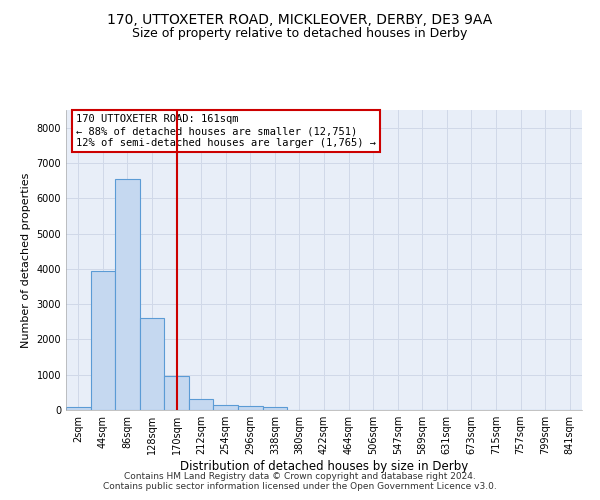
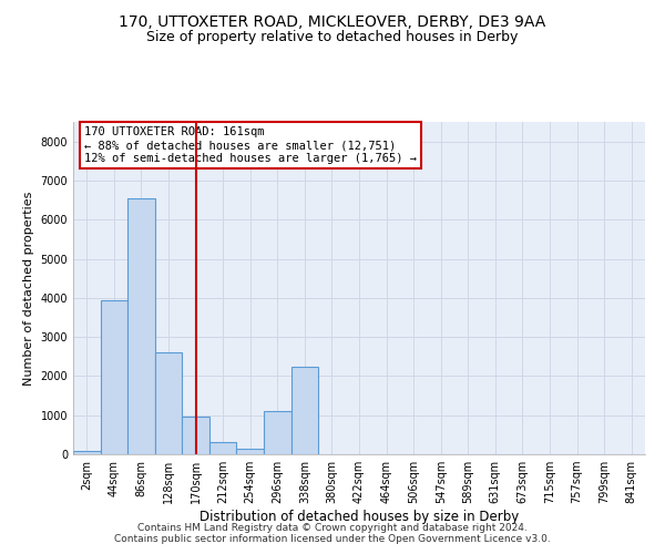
296sqm: 120 -> 1100
338sqm: 80 -> 2250
